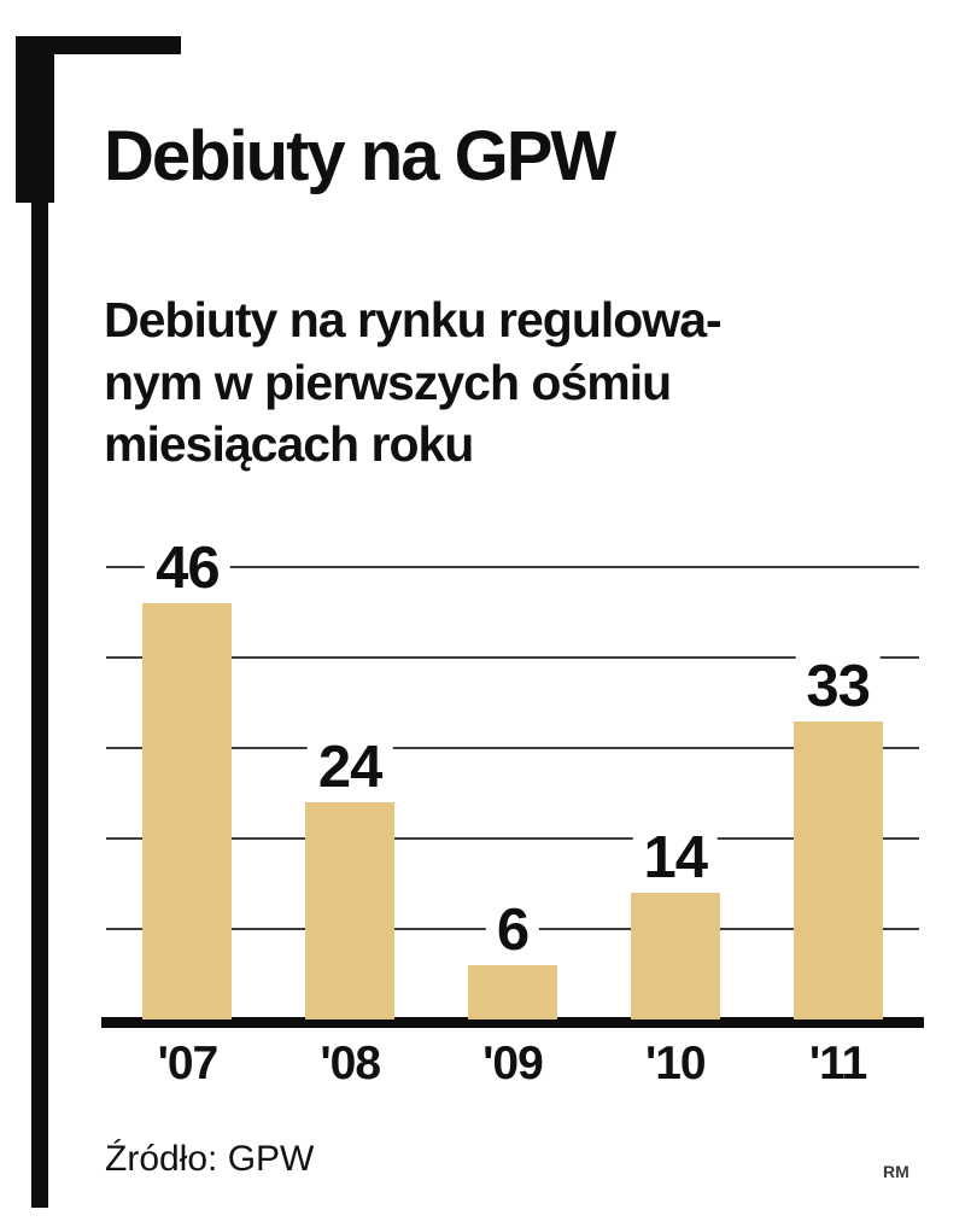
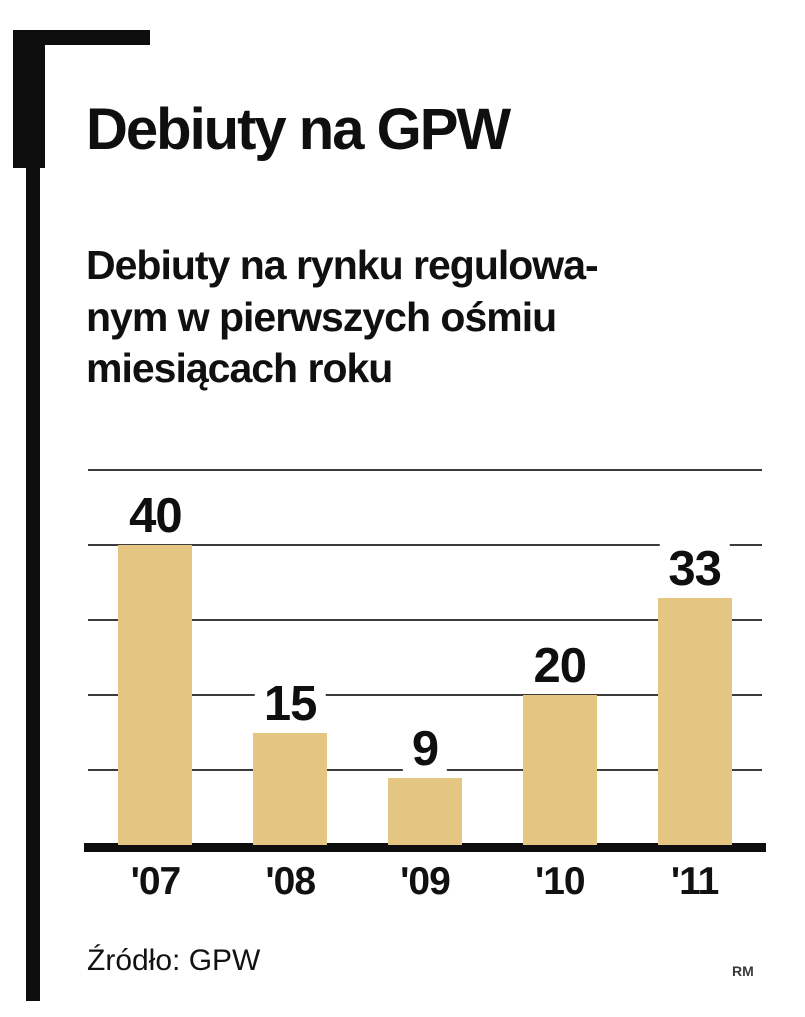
'07: 46 -> 40
'08: 24 -> 15
'09: 6 -> 9
'10: 14 -> 20
